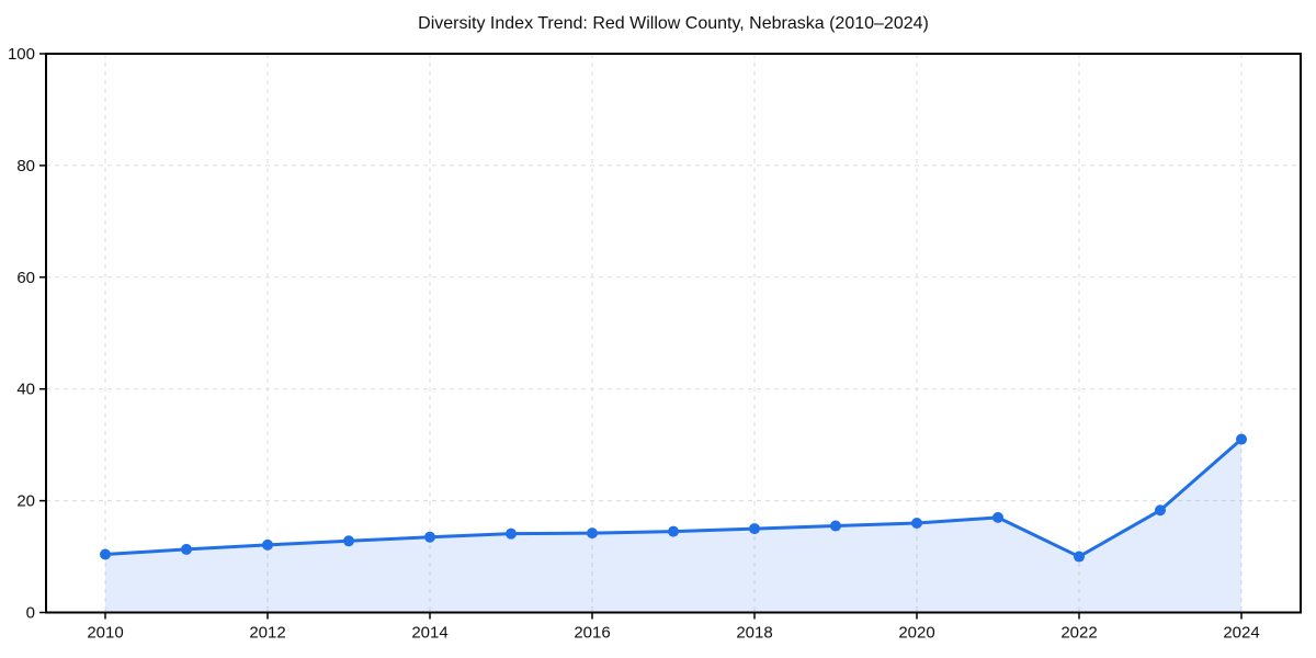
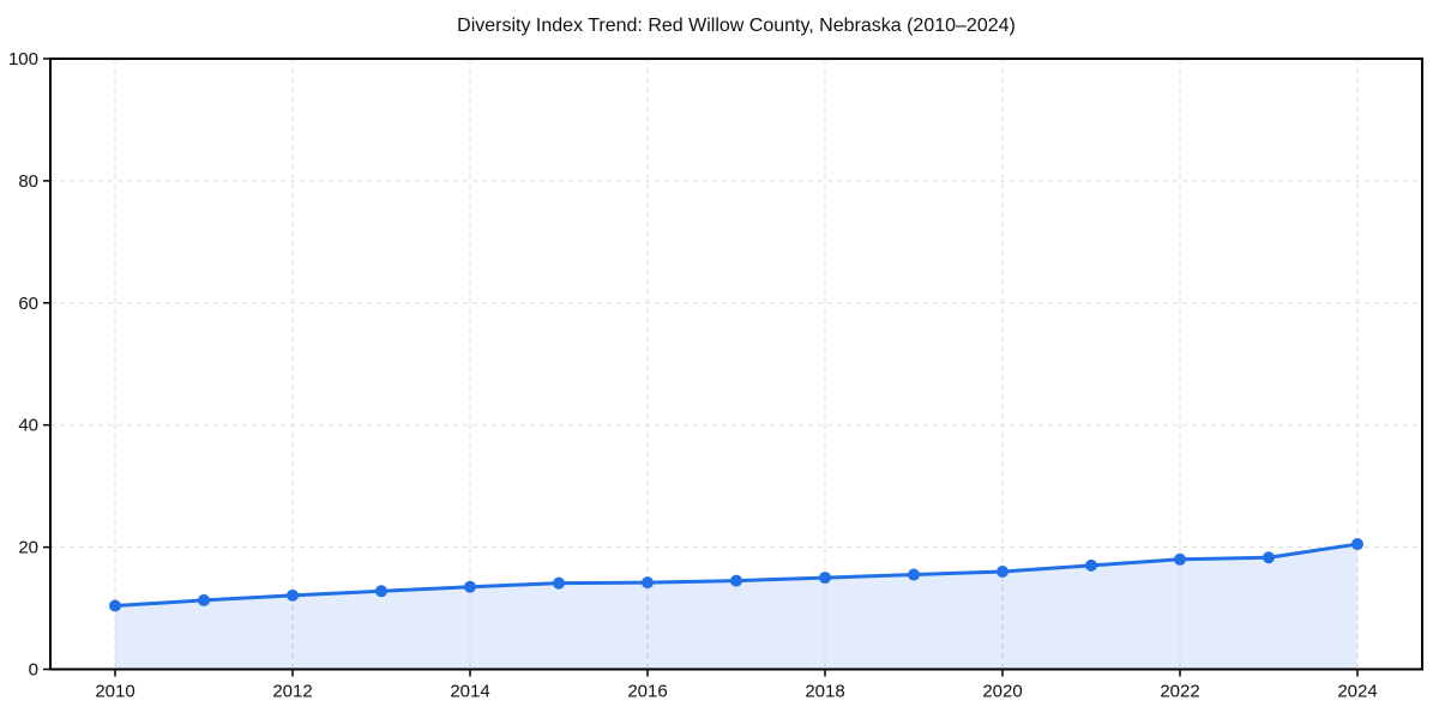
2022: 10 -> 18
2024: 31 -> 20
